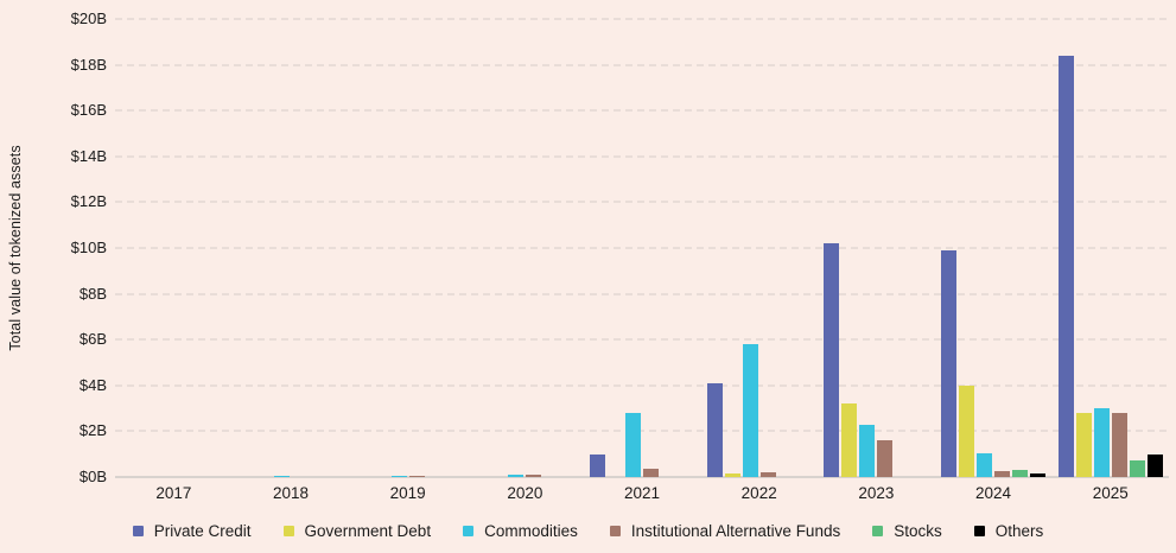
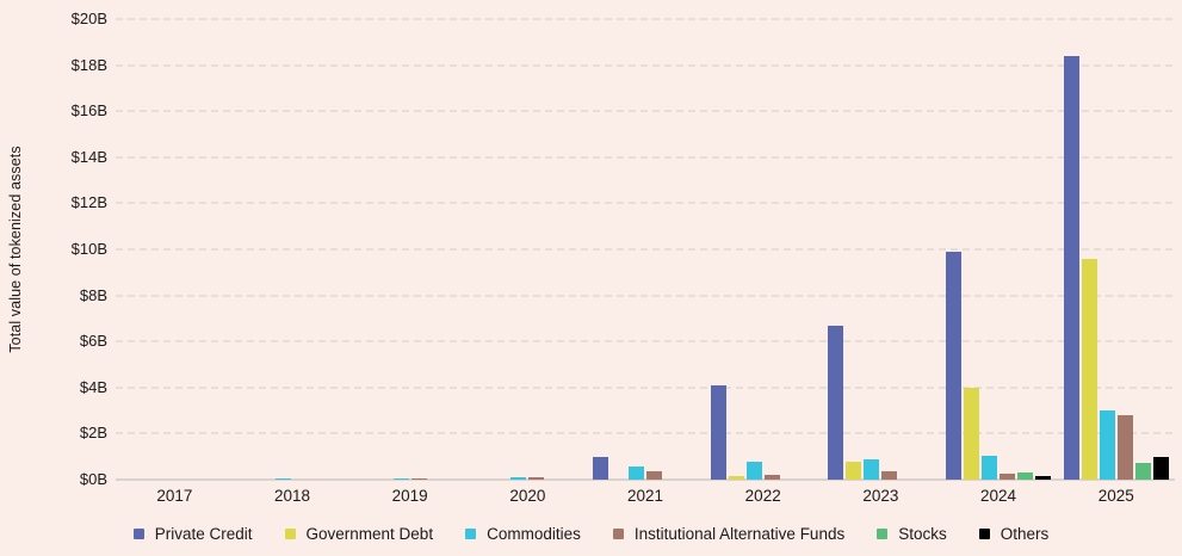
Commodities/2021: $2.8B -> $0.6B
Commodities/2022: $5.8B -> $0.8B
Private Credit/2023: $10.2B -> $6.7B
Government Debt/2023: $3.2B -> $0.8B
Commodities/2023: $2.3B -> $0.9B
Institutional Alternative Funds/2023: $1.6B -> $0.3B
Government Debt/2025: $2.8B -> $9.6B
